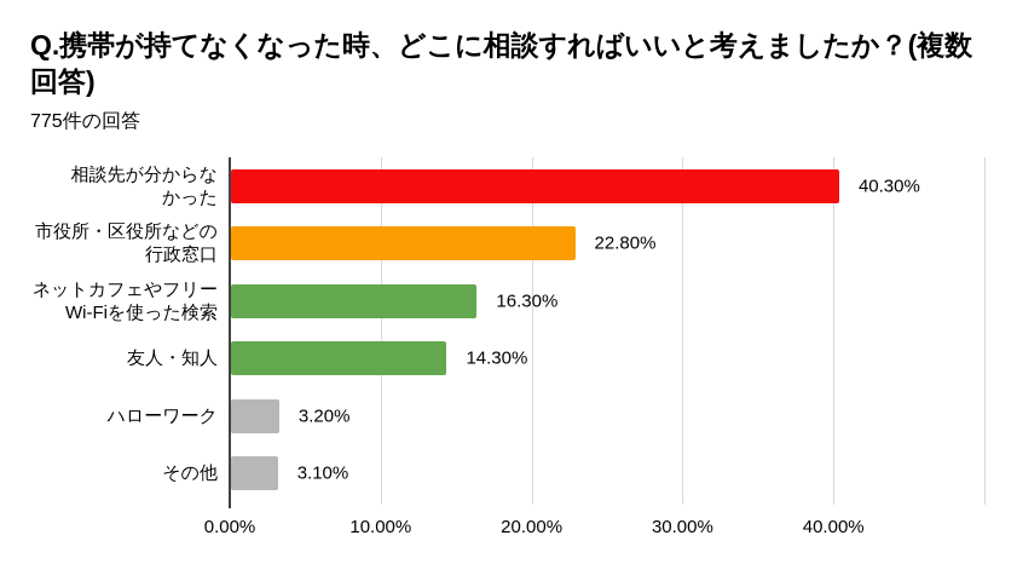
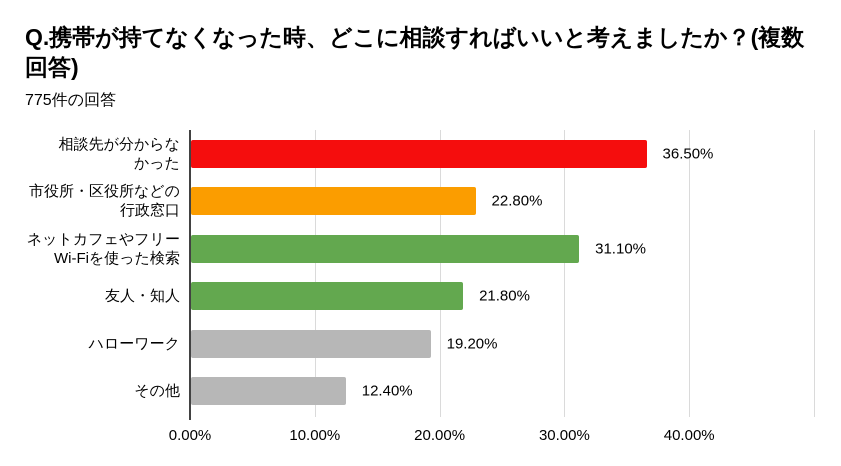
相談先が分からなかった: 40.30% -> 36.50%
ネットカフェやフリーWi-Fiを使った検索: 16.30% -> 31.10%
友人・知人: 14.30% -> 21.80%
ハローワーク: 3.20% -> 19.20%
その他: 3.10% -> 12.40%
